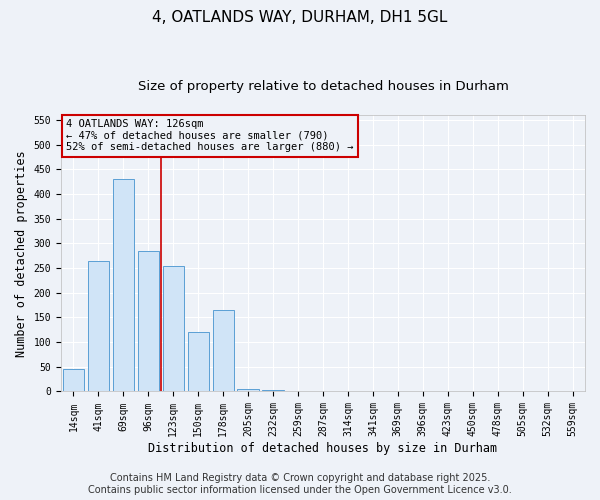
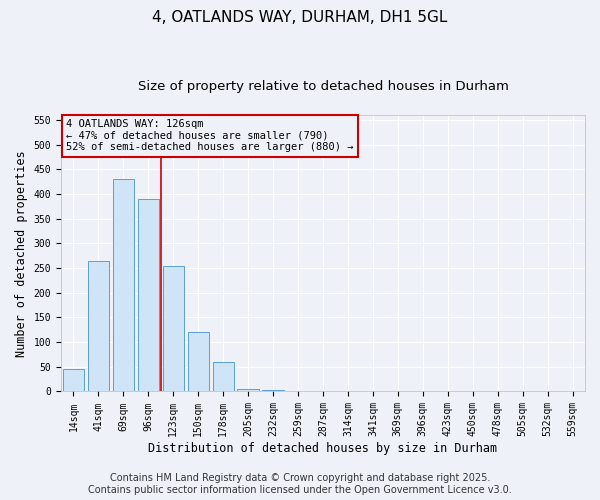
96sqm: 285 -> 390
178sqm: 165 -> 60
